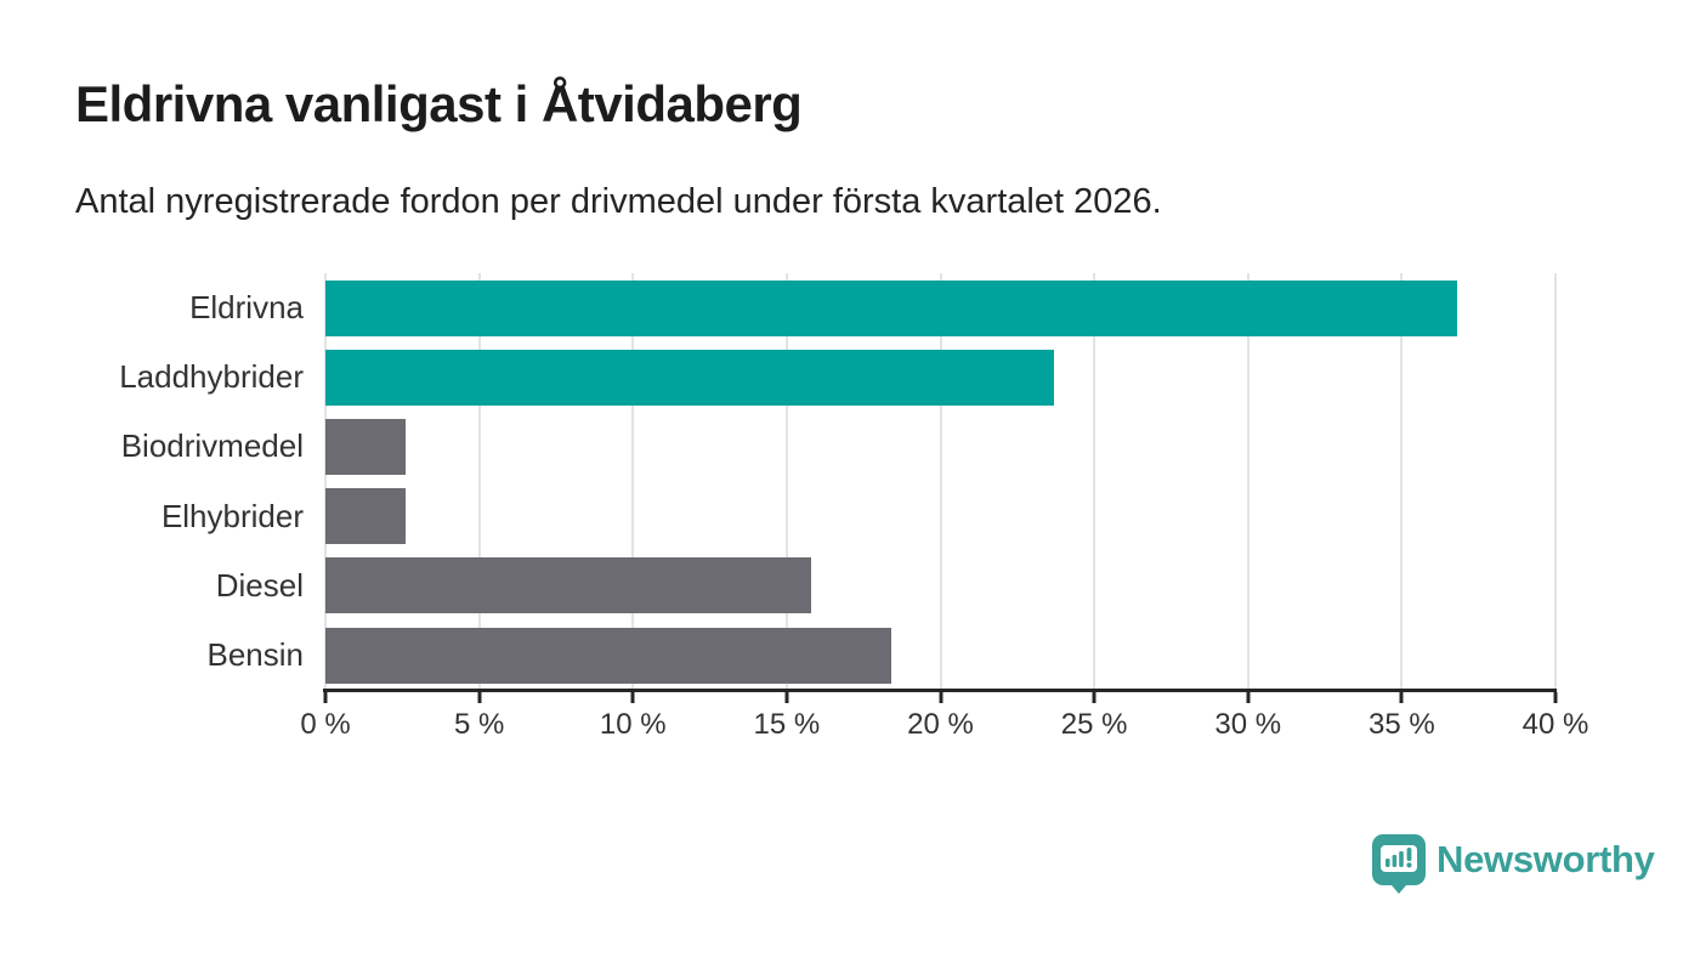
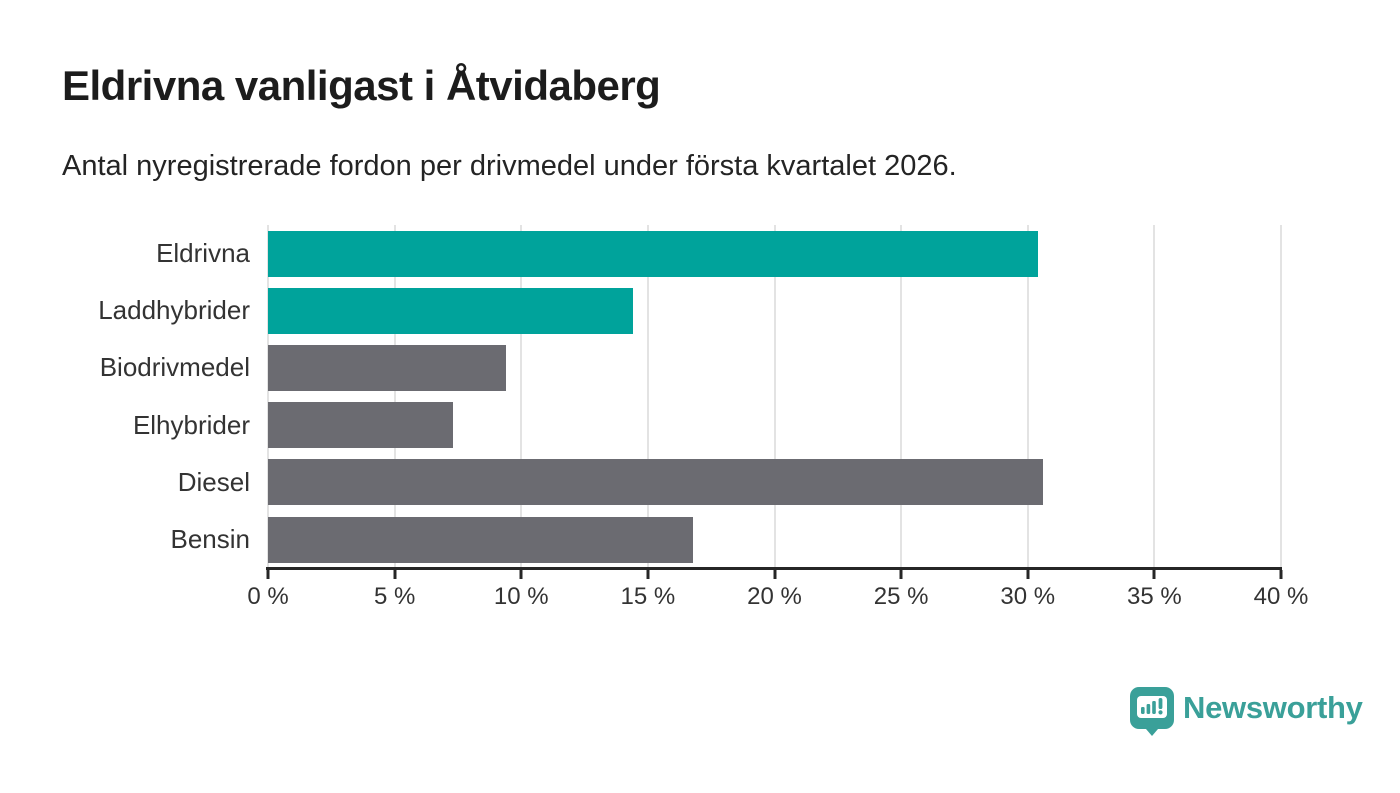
Eldrivna: 36.8% -> 30.4%
Laddhybrider: 23.7% -> 14.4%
Biodrivmedel: 2.6% -> 9.4%
Elhybrider: 2.6% -> 7.3%
Diesel: 15.8% -> 30.6%
Bensin: 18.4% -> 16.8%
